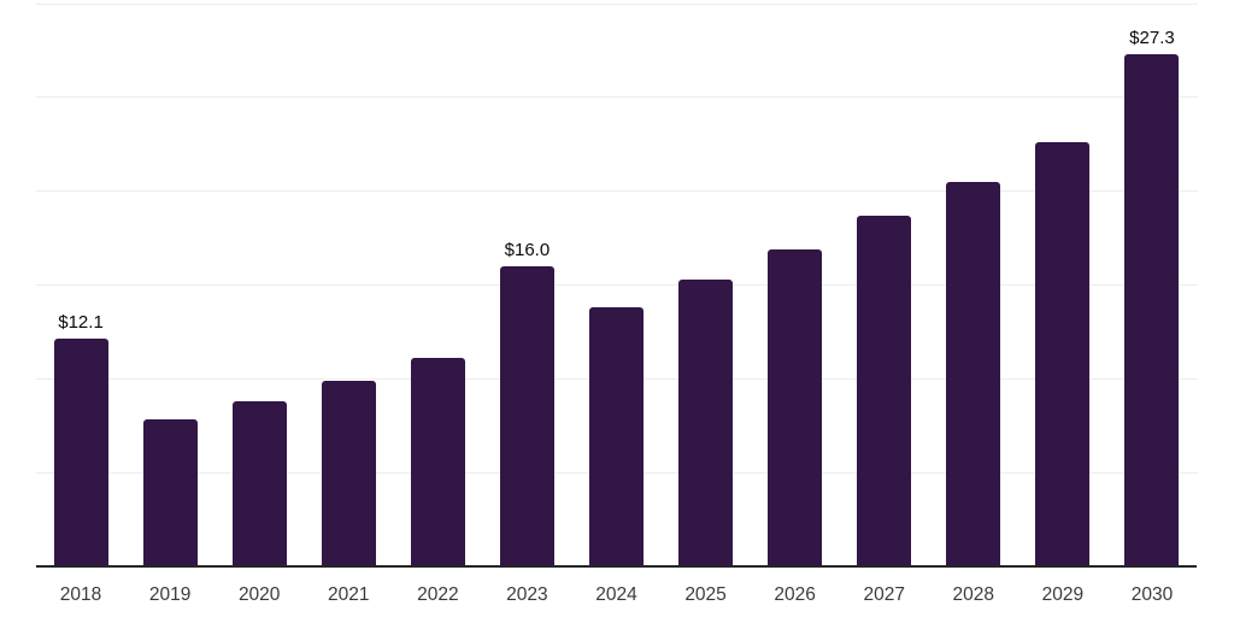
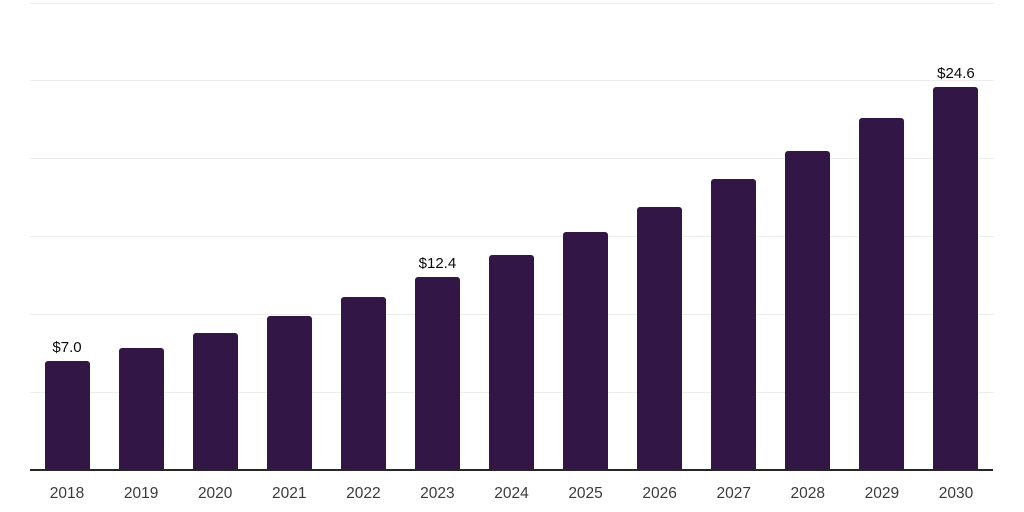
2018: $12.1 -> $7.0
2023: $16.0 -> $12.4
2030: $27.3 -> $24.6
